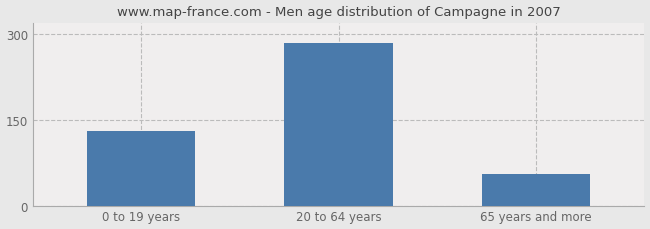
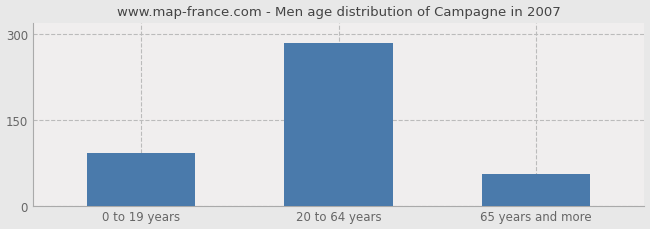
0 to 19 years: 130 -> 92
